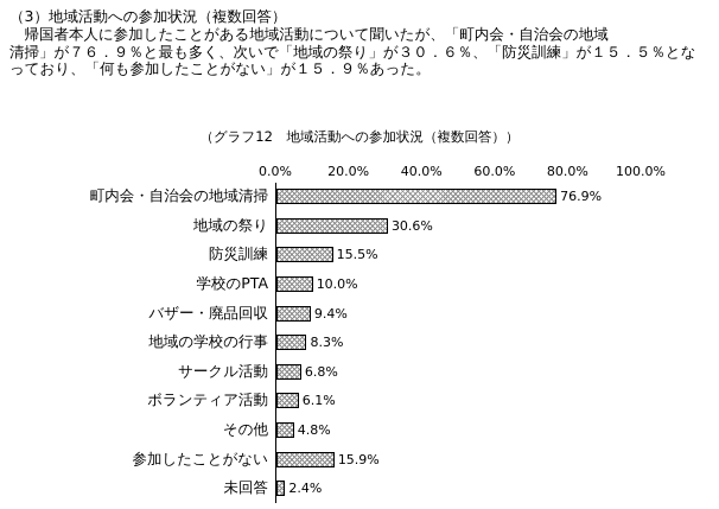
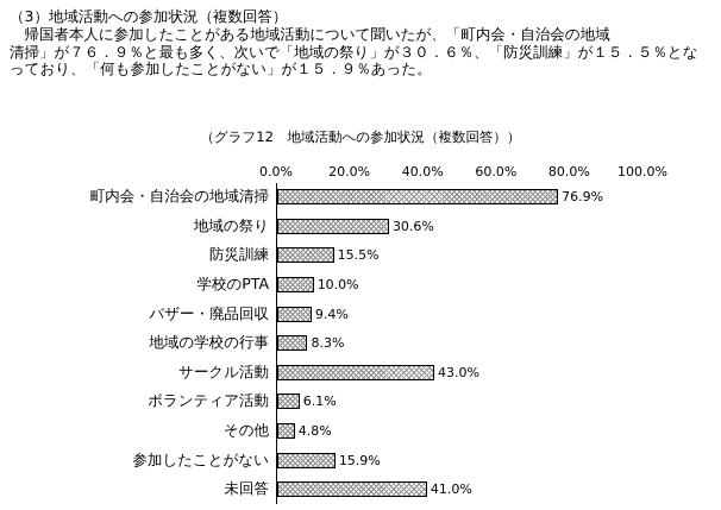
サークル活動: 6.8% -> 43.0%
未回答: 2.4% -> 41.0%
